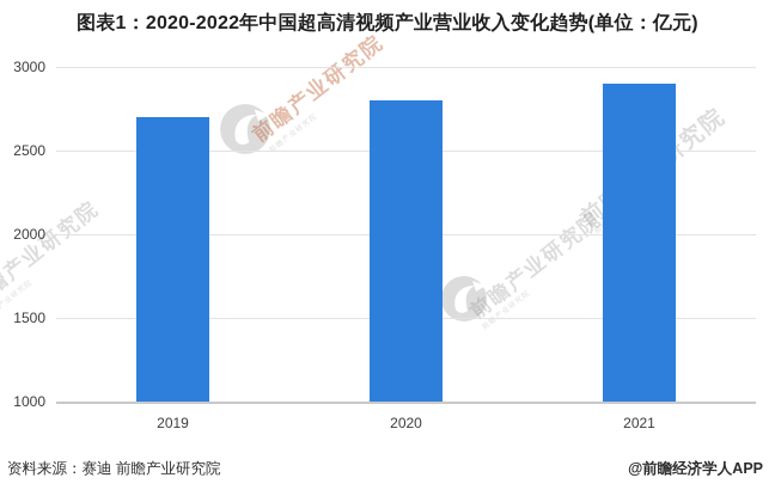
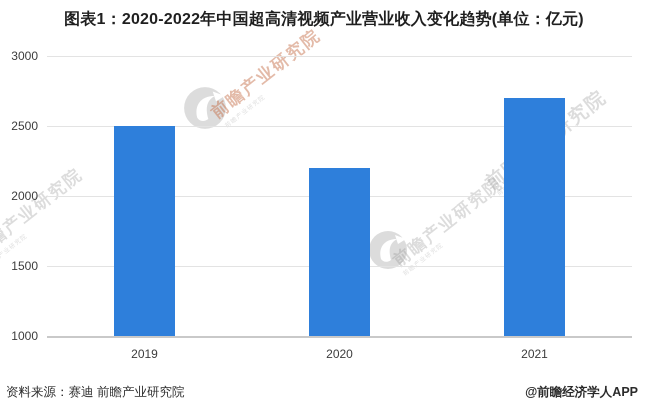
2019: 2700 -> 2500
2020: 2800 -> 2200
2021: 2900 -> 2700
